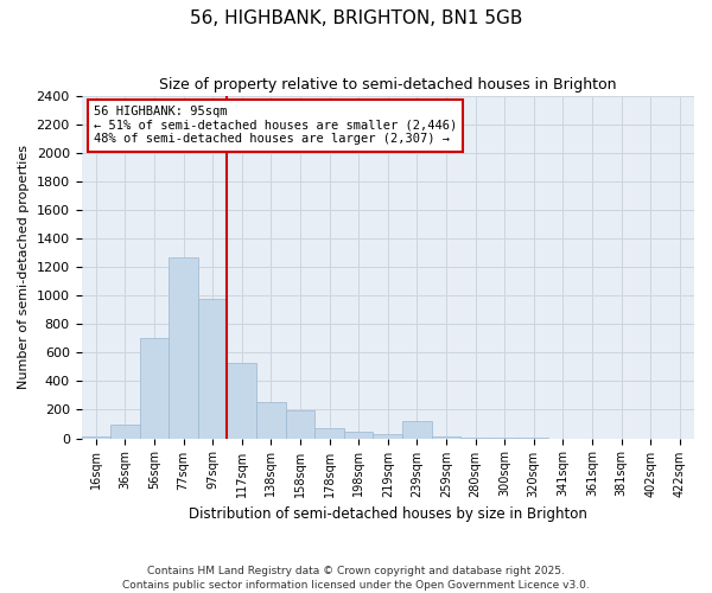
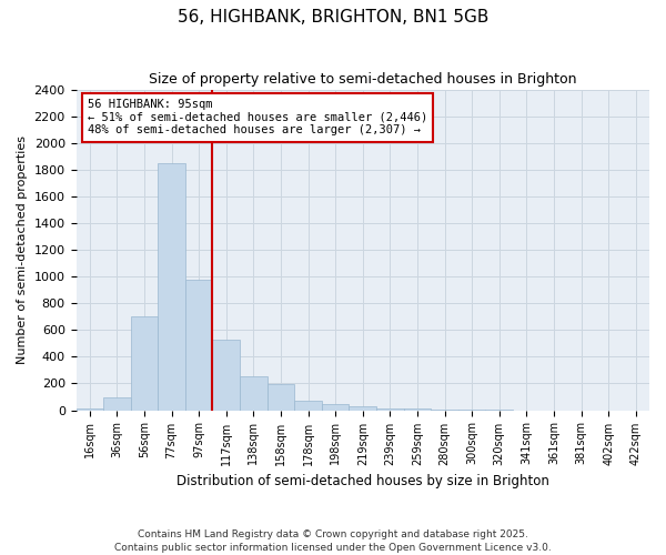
77sqm: 1270 -> 1850
239sqm: 120 -> 20
